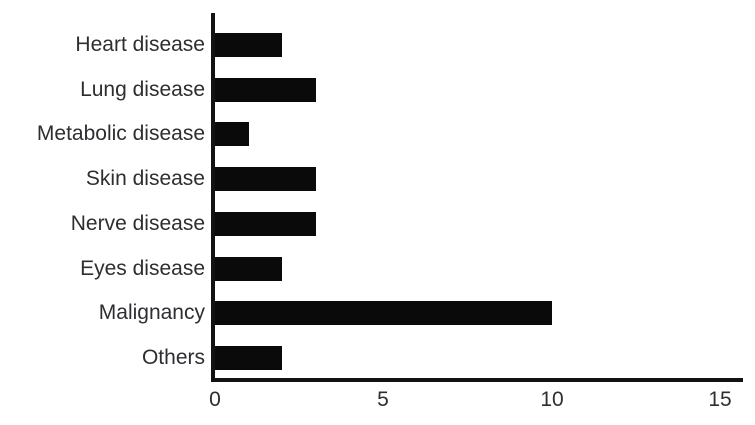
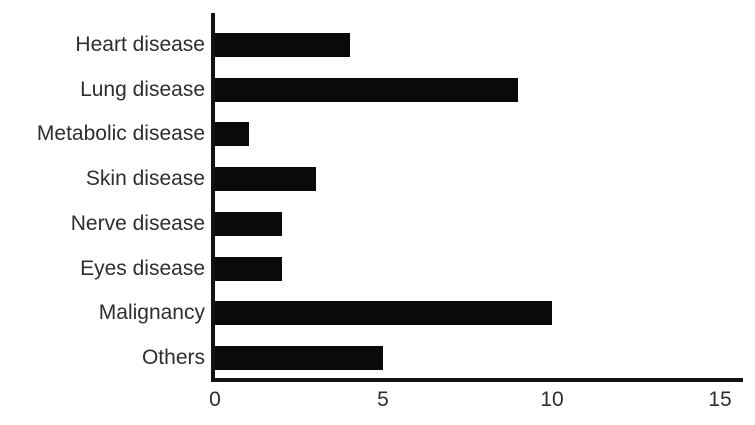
Heart disease: 2 -> 4
Lung disease: 3 -> 9
Nerve disease: 3 -> 2
Others: 2 -> 5
